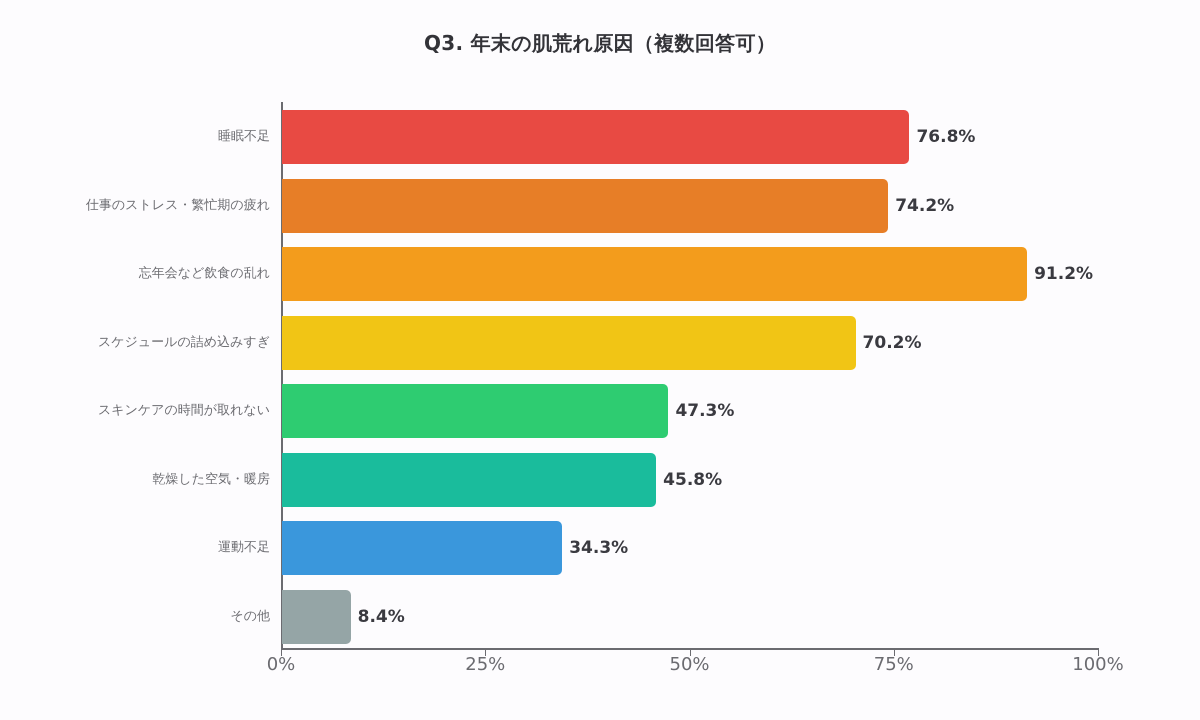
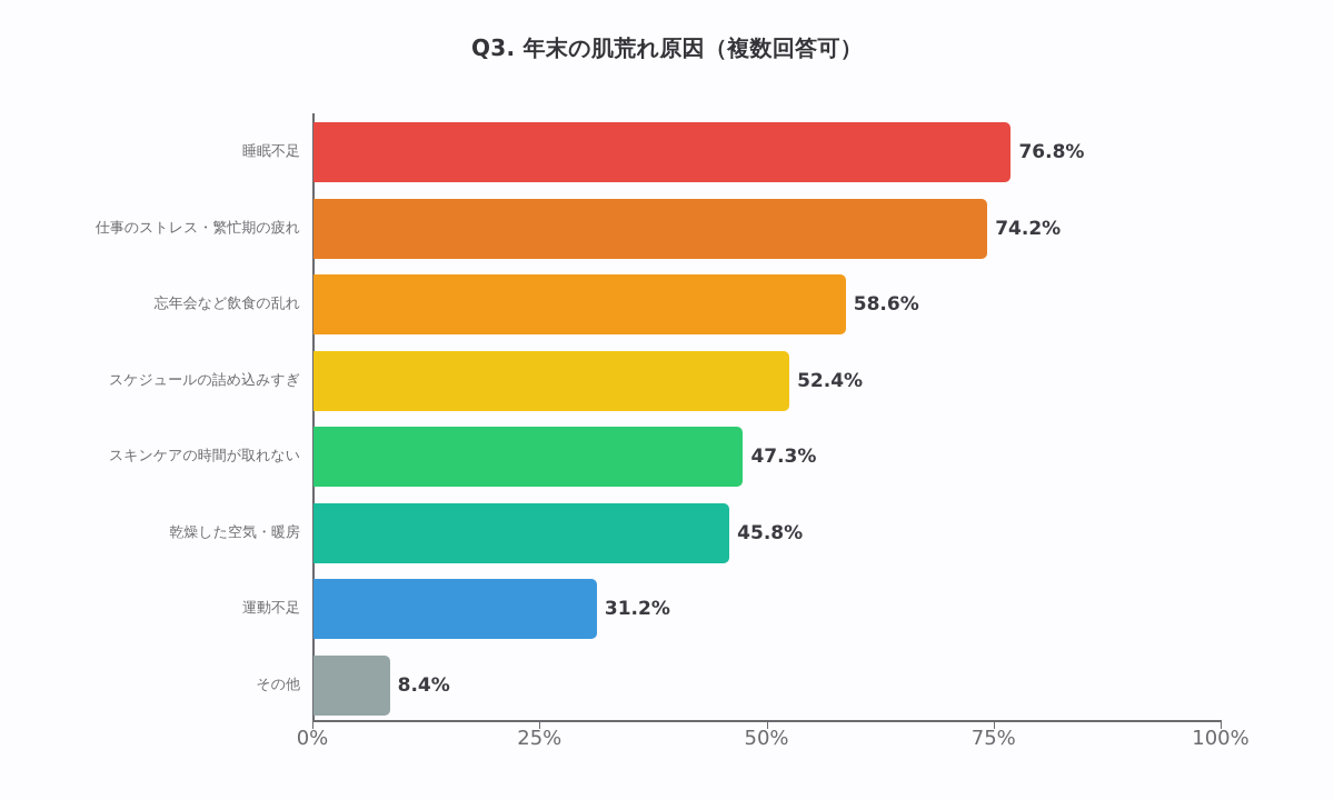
忘年会など飲食の乱れ: 91.2% -> 58.6%
スケジュールの詰め込みすぎ: 70.2% -> 52.4%
運動不足: 34.3% -> 31.2%
